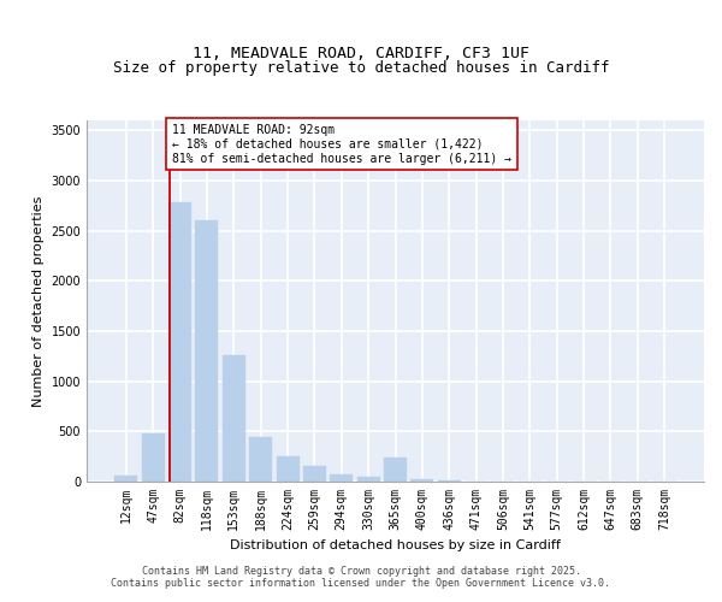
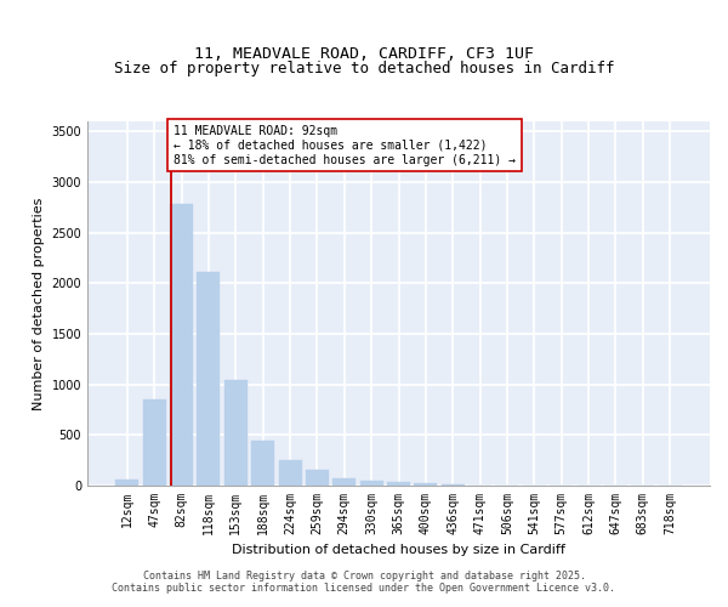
47sqm: 480 -> 850
118sqm: 2600 -> 2110
153sqm: 1260 -> 1040
365sqm: 240 -> 40
